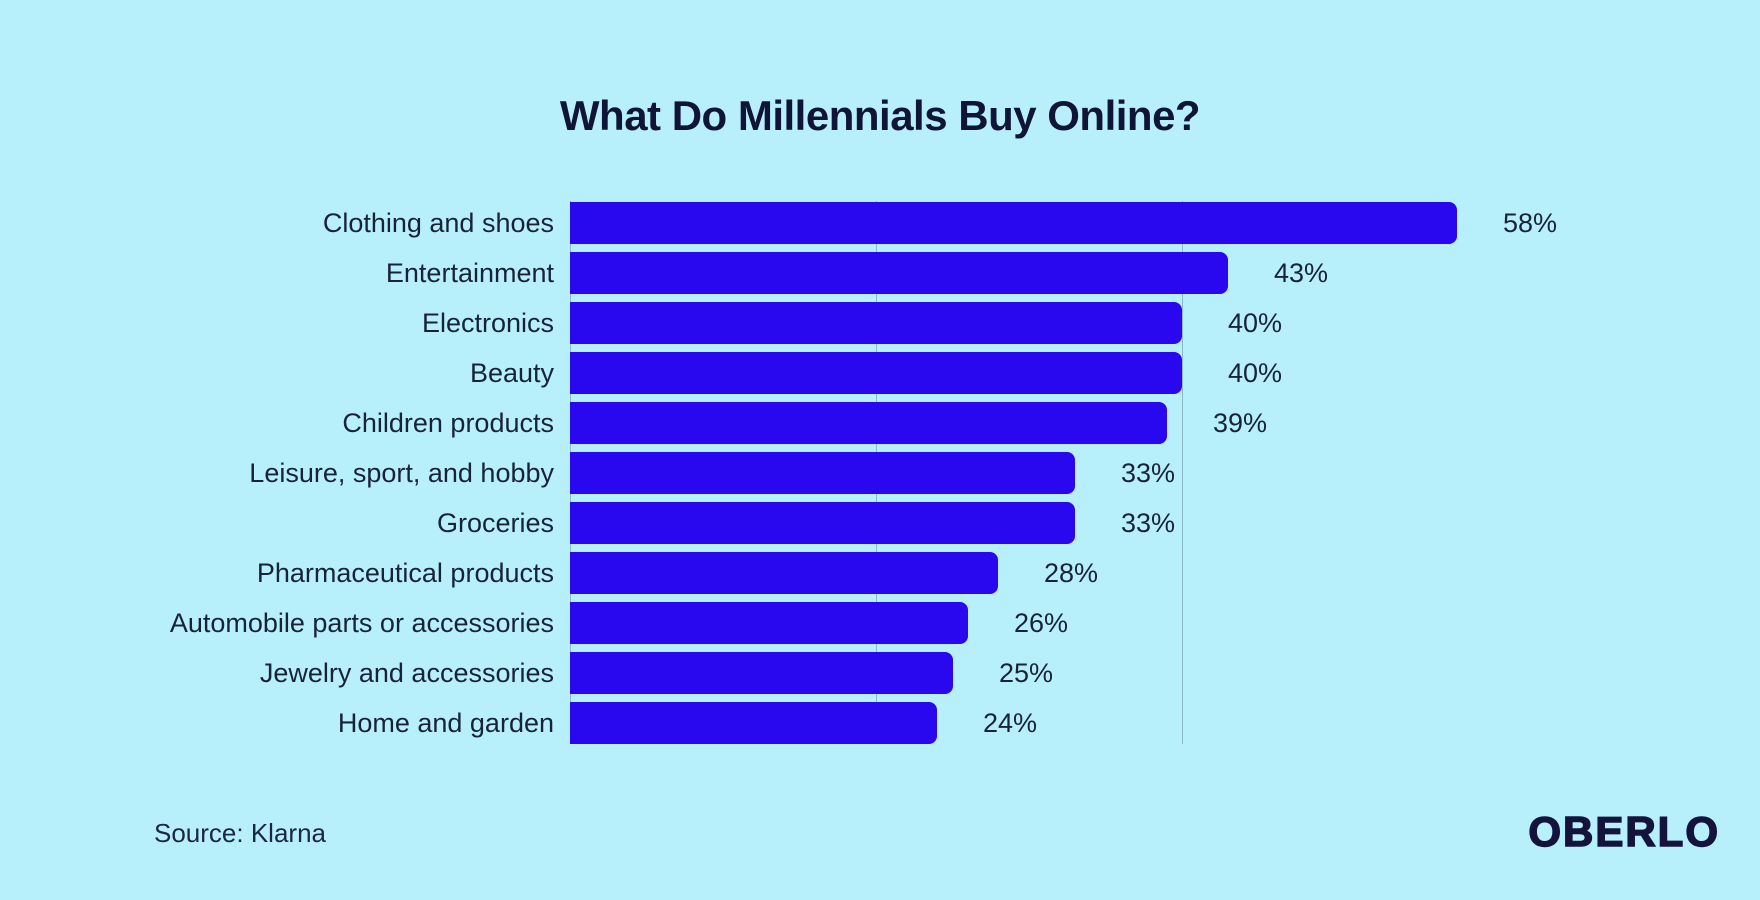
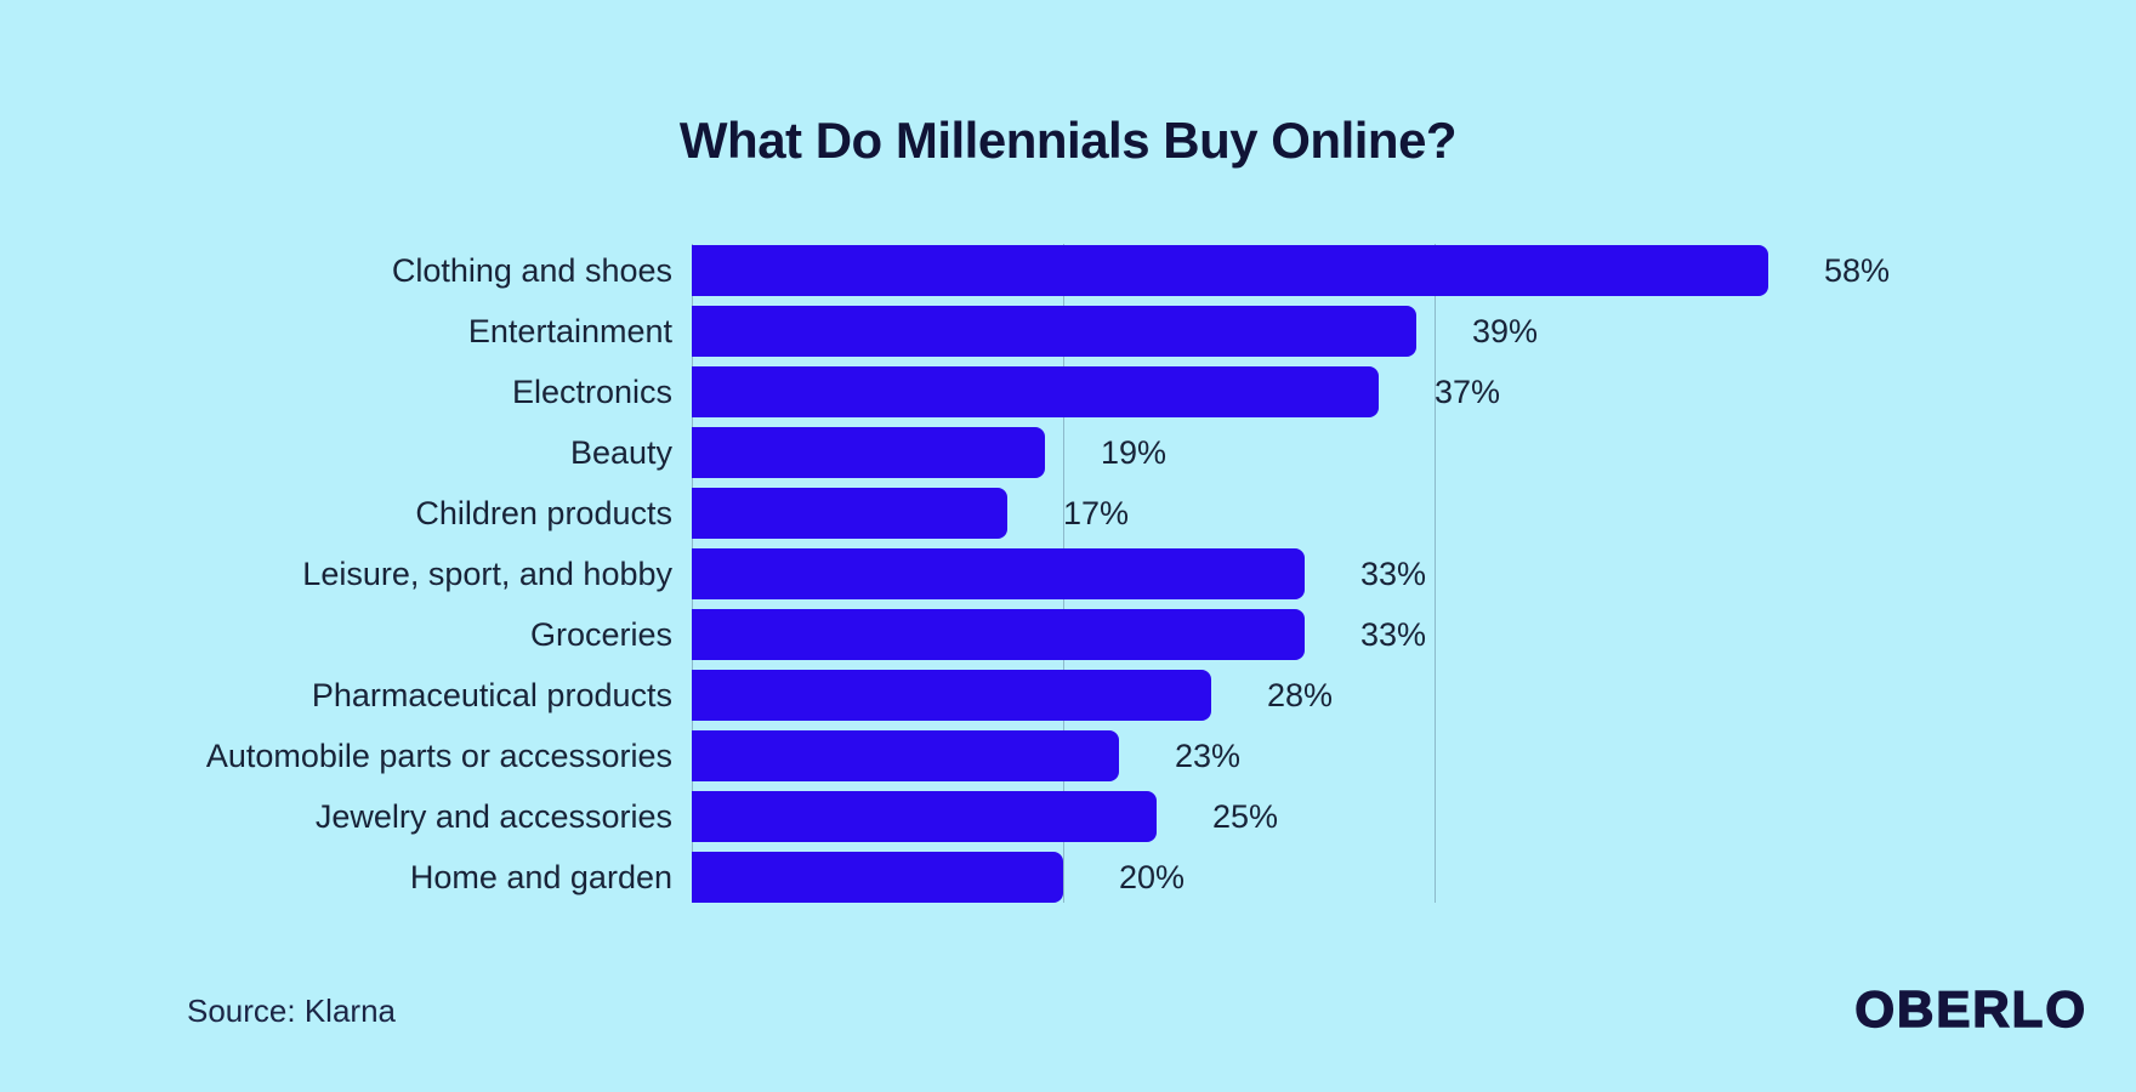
Entertainment: 43% -> 39%
Electronics: 40% -> 37%
Beauty: 40% -> 19%
Children products: 39% -> 17%
Automobile parts or accessories: 26% -> 23%
Home and garden: 24% -> 20%
